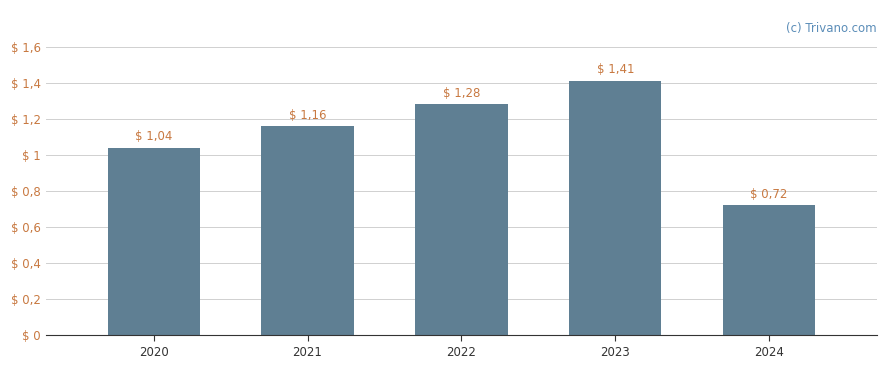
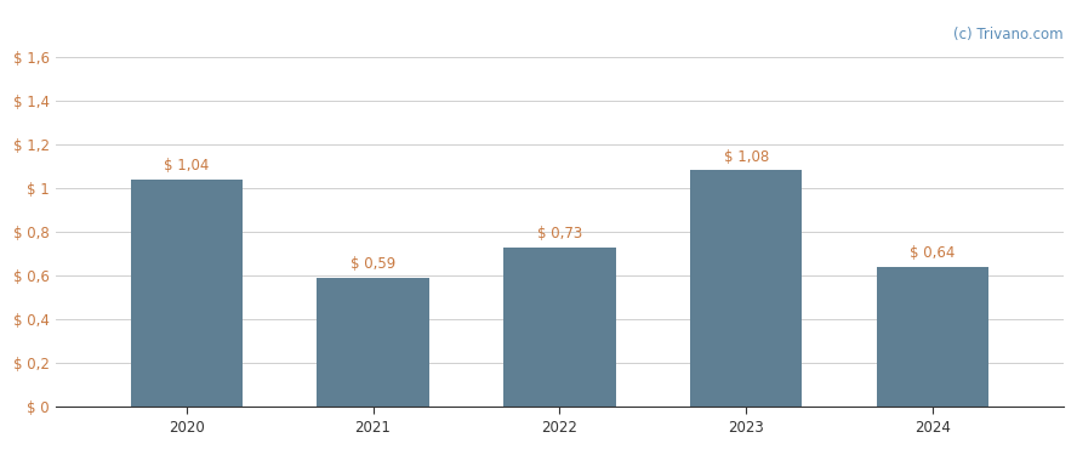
2021: 1,16 -> 0,59
2022: 1,28 -> 0,73
2023: 1,41 -> 1,08
2024: 0,72 -> 0,64
